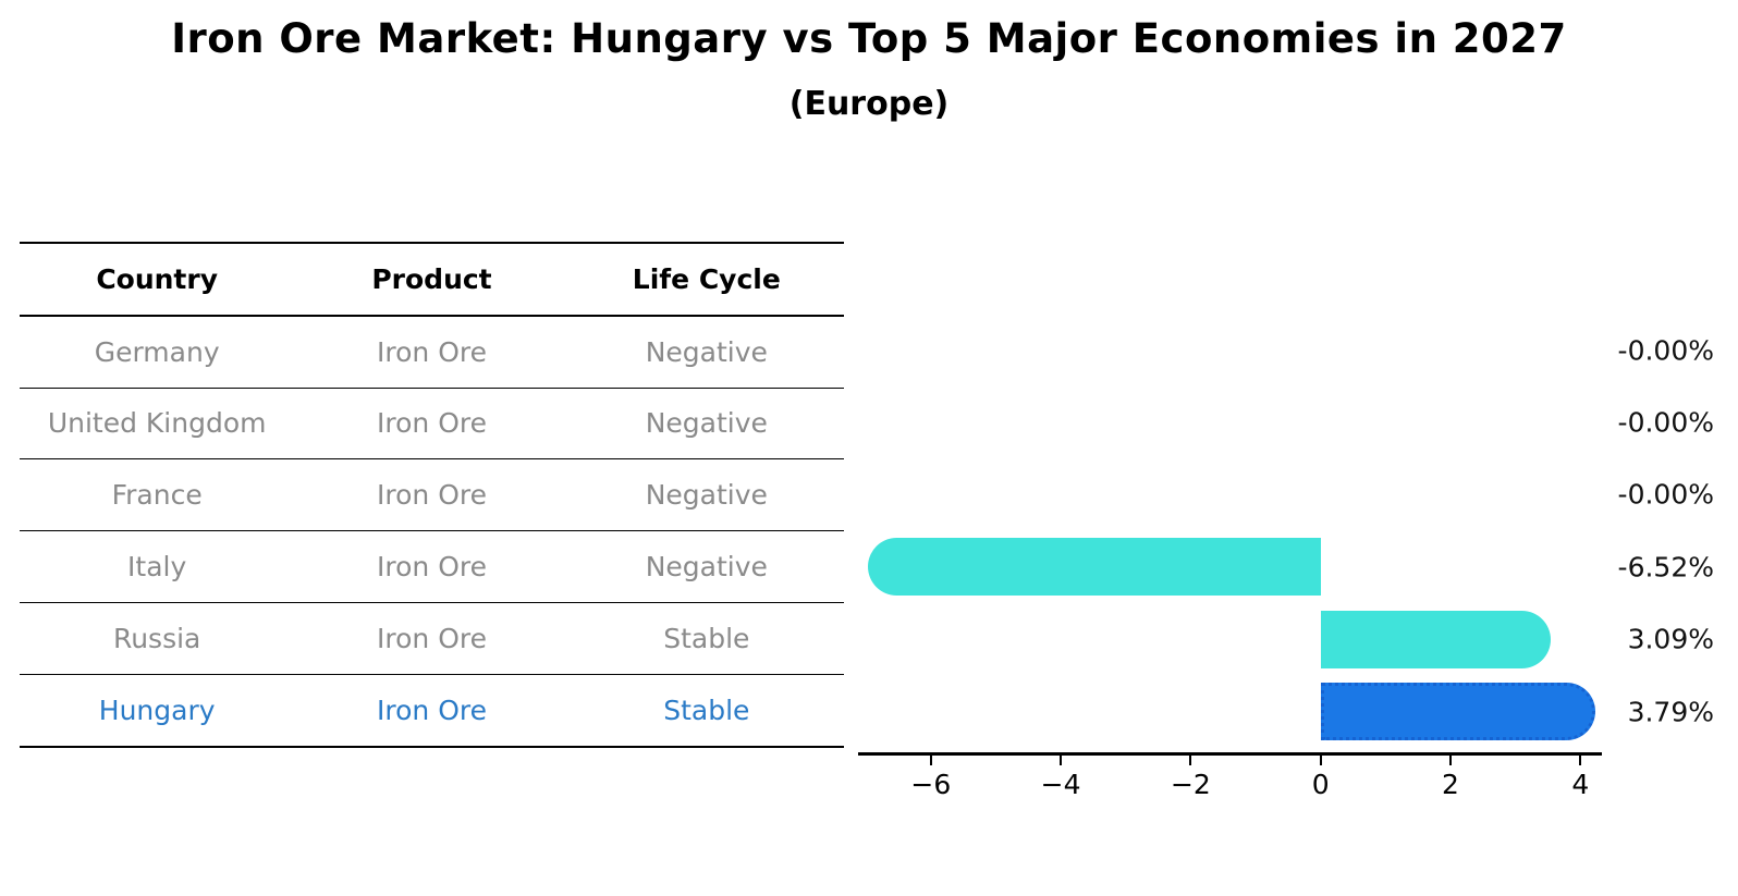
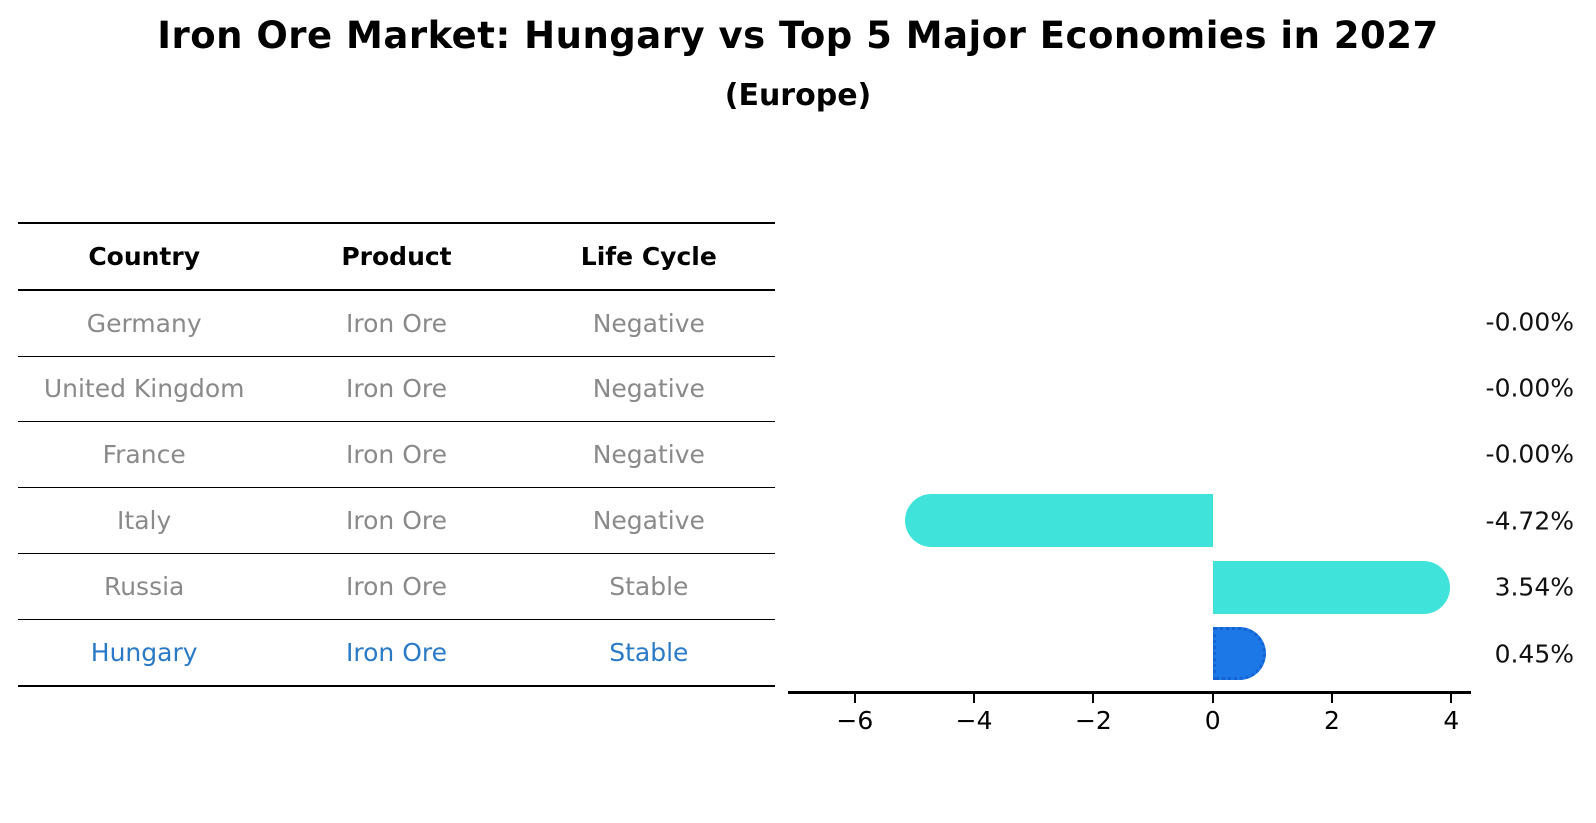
Italy: -6.52% -> -4.72%
Russia: 3.09% -> 3.54%
Hungary: 3.79% -> 0.45%
